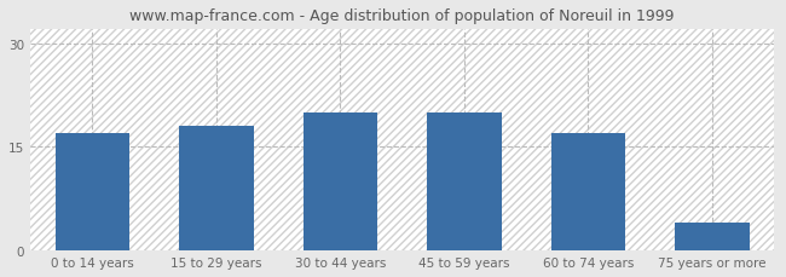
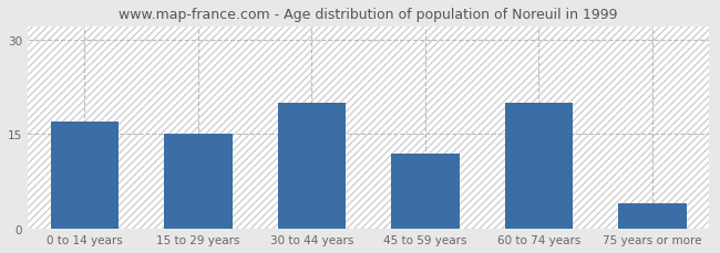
15 to 29 years: 18 -> 15
45 to 59 years: 20 -> 12
60 to 74 years: 17 -> 20
